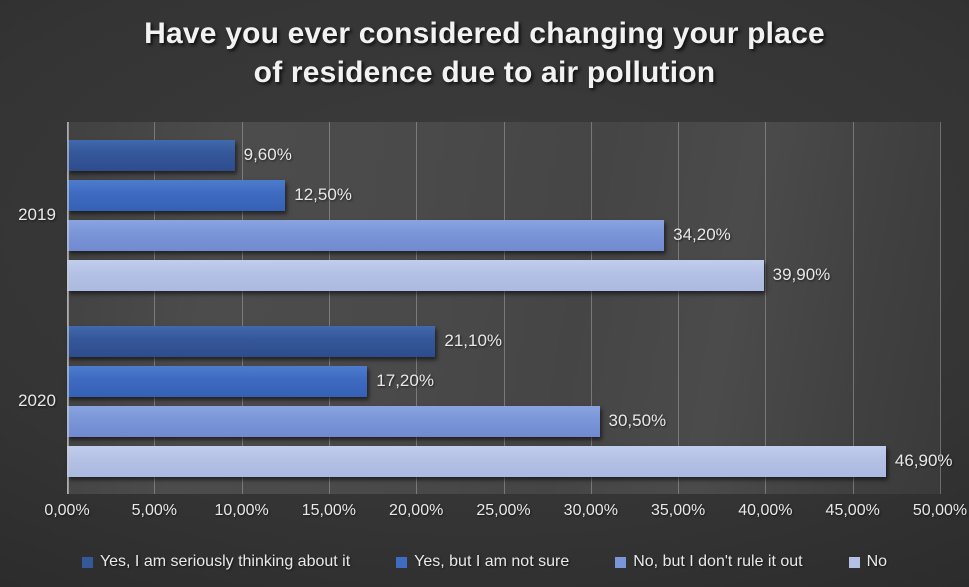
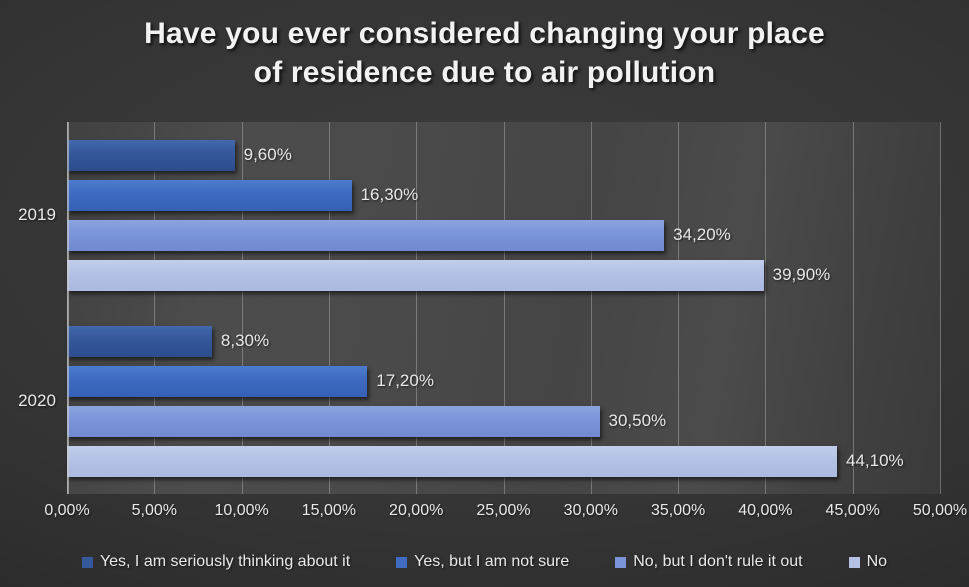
Yes, but I am not sure/2019: 12,50% -> 16,30%
Yes, I am seriously thinking about it/2020: 21,10% -> 8,30%
No/2020: 46,90% -> 44,10%
